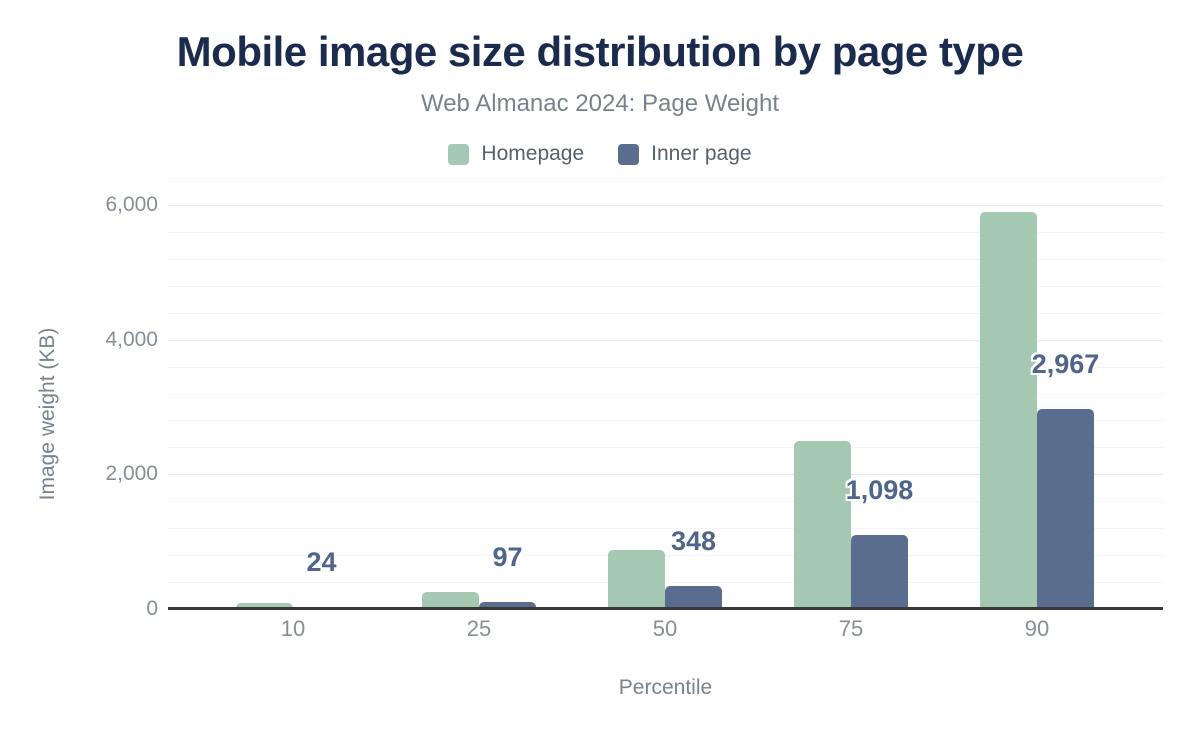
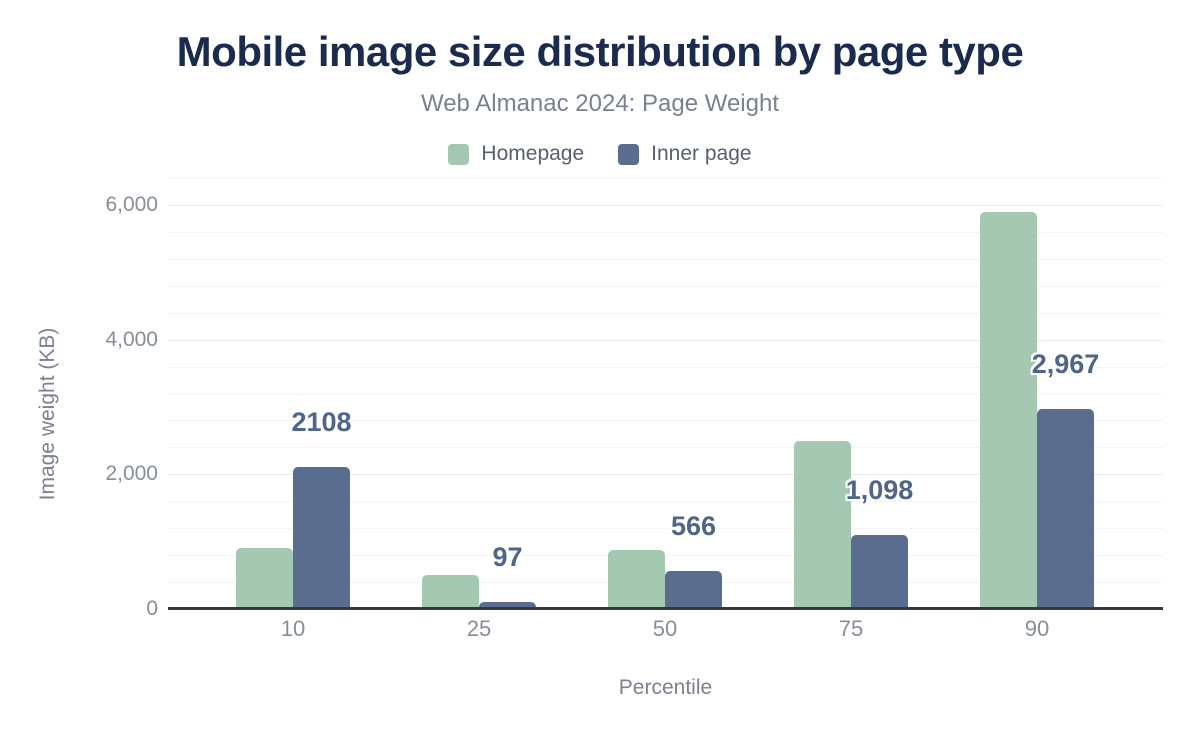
Homepage/10: 100 -> 900
Inner page/10: 24 -> 2108
Homepage/25: 200 -> 500
Inner page/50: 348 -> 566
